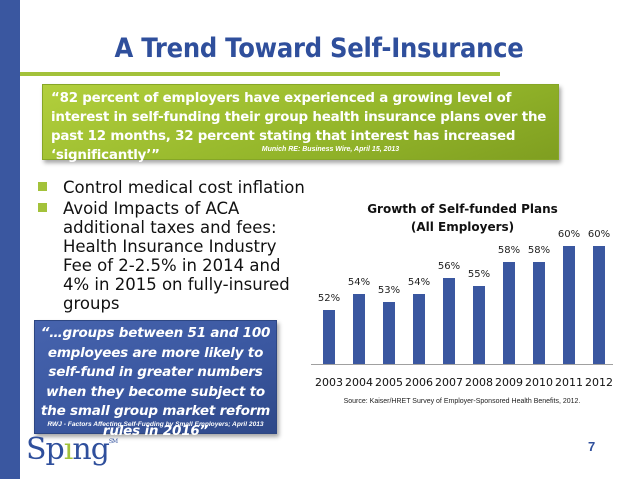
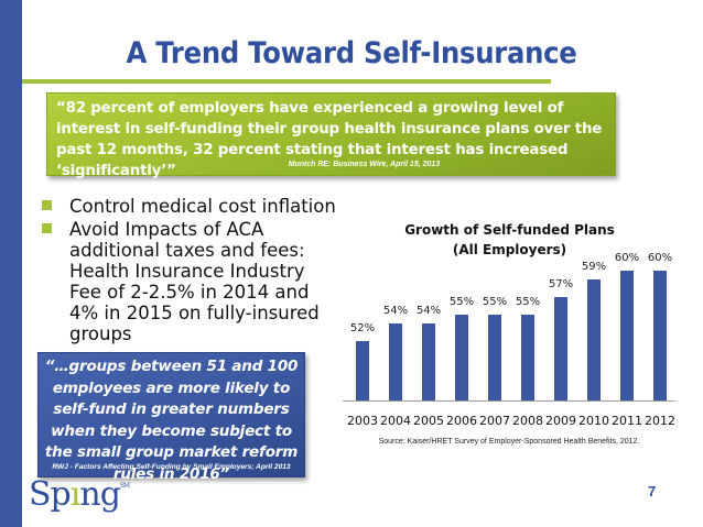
2005: 53% -> 54%
2006: 54% -> 55%
2007: 56% -> 55%
2009: 58% -> 57%
2010: 58% -> 59%
